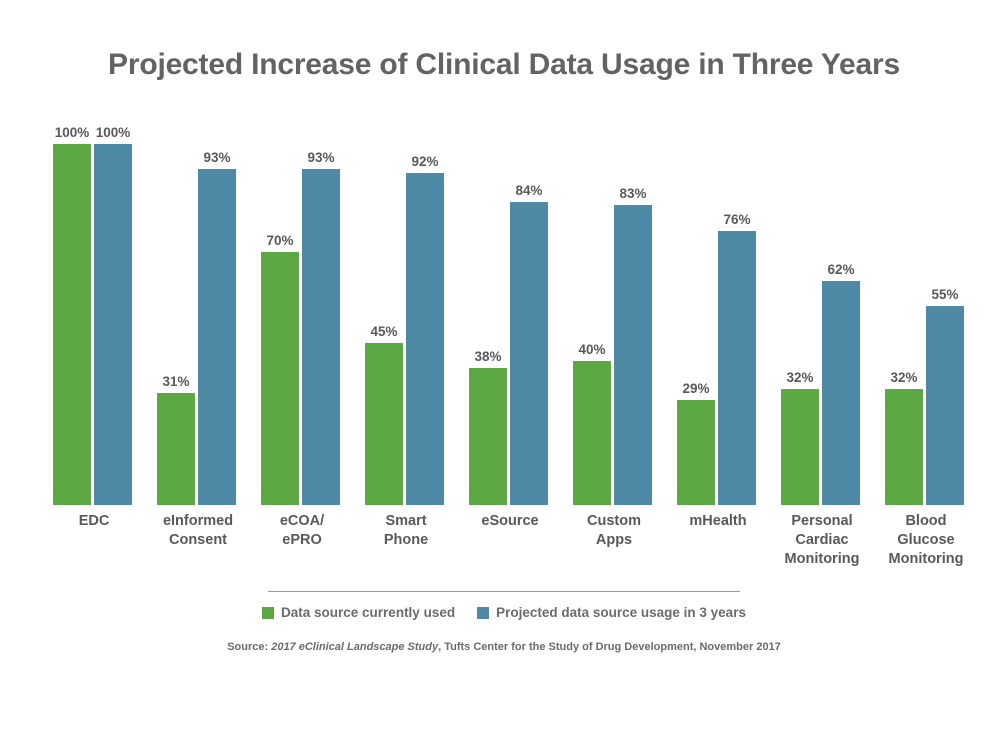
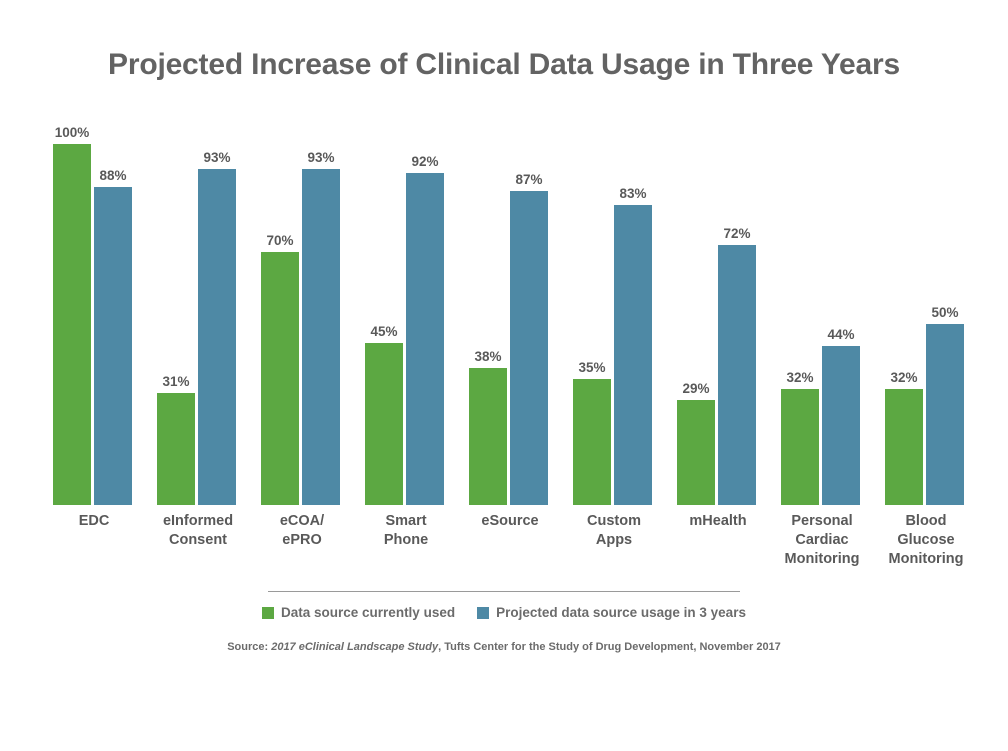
Projected data source usage in 3 years/EDC: 100% -> 88%
Projected data source usage in 3 years/eSource: 84% -> 87%
Data source currently used/Custom Apps: 40% -> 35%
Projected data source usage in 3 years/mHealth: 76% -> 72%
Projected data source usage in 3 years/Personal Cardiac Monitoring: 62% -> 44%
Projected data source usage in 3 years/Blood Glucose Monitoring: 55% -> 50%
